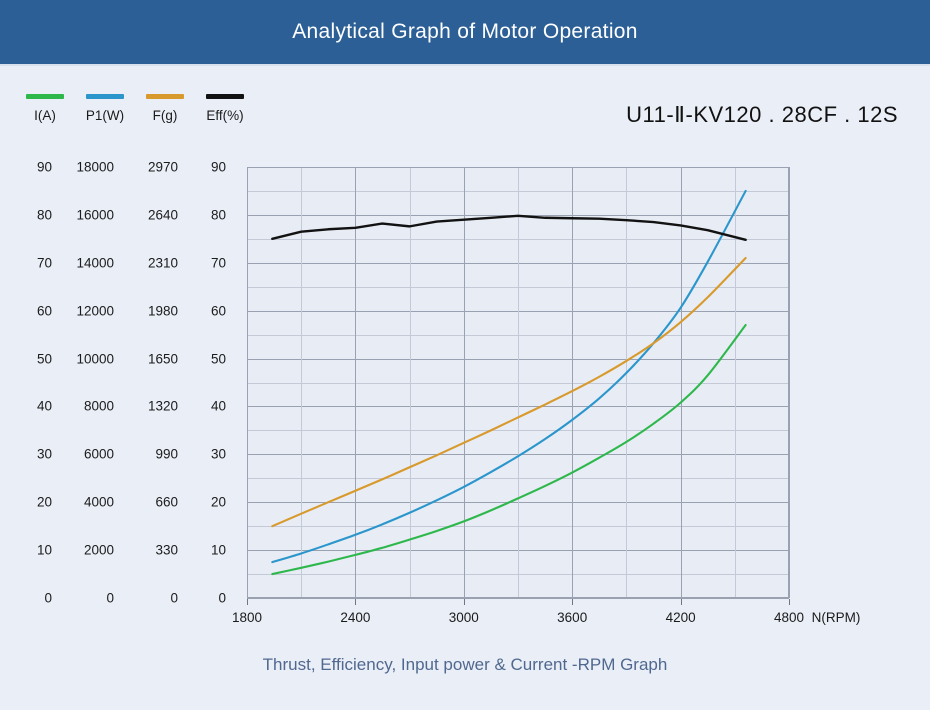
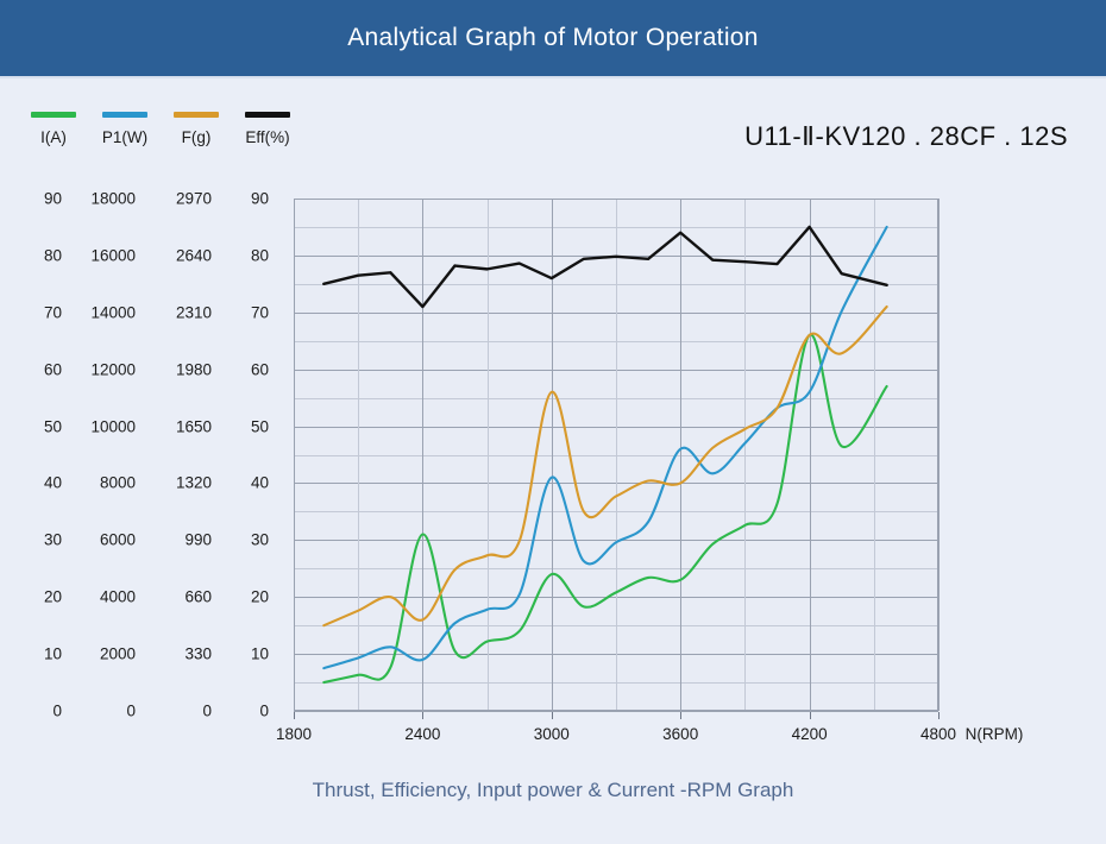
I(A)/2400: 9 -> 31
P1(W)/2400: 13 -> 9
F(g)/2400: 22 -> 16
Eff(%)/2400: 77 -> 71
I(A)/3000: 16 -> 24
P1(W)/3000: 23 -> 41
F(g)/3000: 32 -> 56
Eff(%)/3000: 79 -> 76
I(A)/3600: 26 -> 23
P1(W)/3600: 37 -> 46
F(g)/3600: 43 -> 40
Eff(%)/3600: 79 -> 84
I(A)/4200: 41 -> 66
P1(W)/4200: 61 -> 56
F(g)/4200: 58 -> 66
Eff(%)/4200: 78 -> 85
